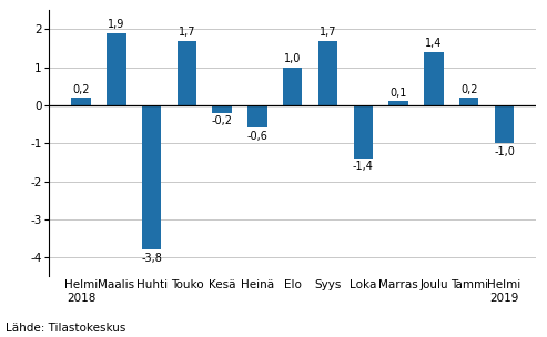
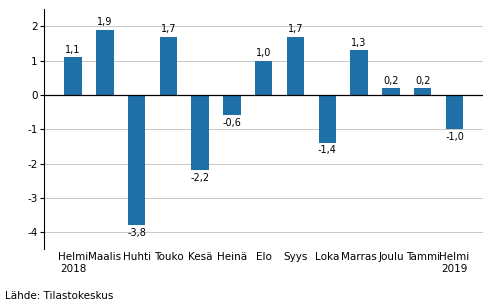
Helmi 2018: 0,2 -> 1,1
Kesä: -0,2 -> -2,2
Marras: 0,1 -> 1,3
Joulu: 1,4 -> 0,2
